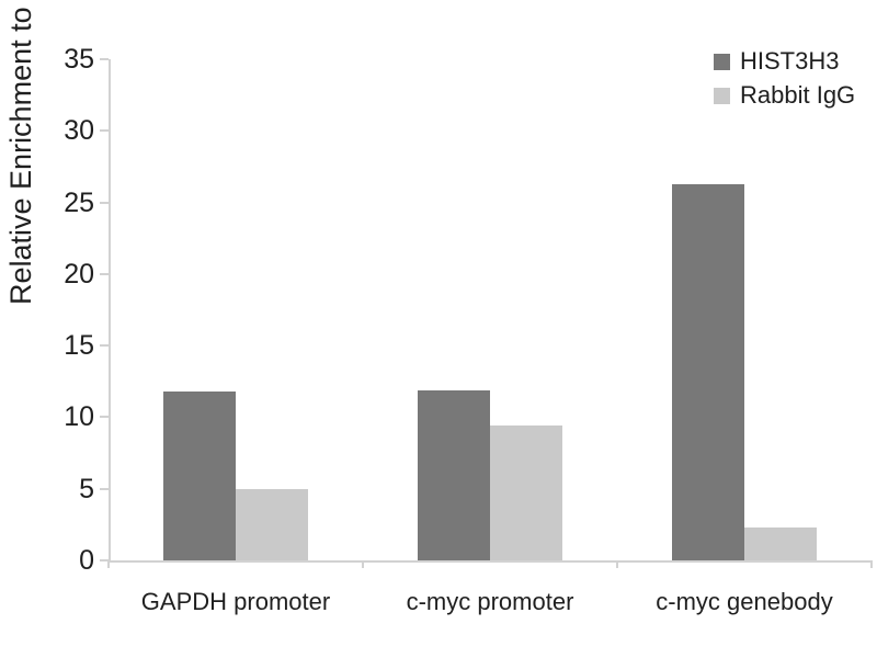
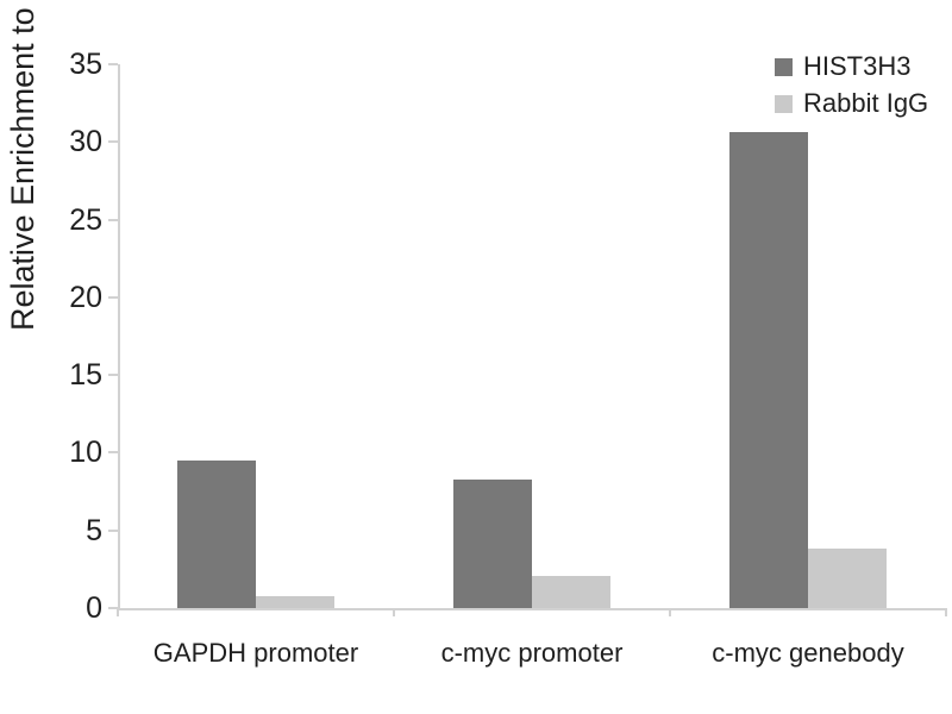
HIST3H3/GAPDH promoter: 11.8 -> 9.5
Rabbit IgG/GAPDH promoter: 5.0 -> 0.8
HIST3H3/c-myc promoter: 11.9 -> 8.3
Rabbit IgG/c-myc promoter: 9.4 -> 2.1
HIST3H3/c-myc genebody: 26.3 -> 30.6
Rabbit IgG/c-myc genebody: 2.3 -> 3.8
